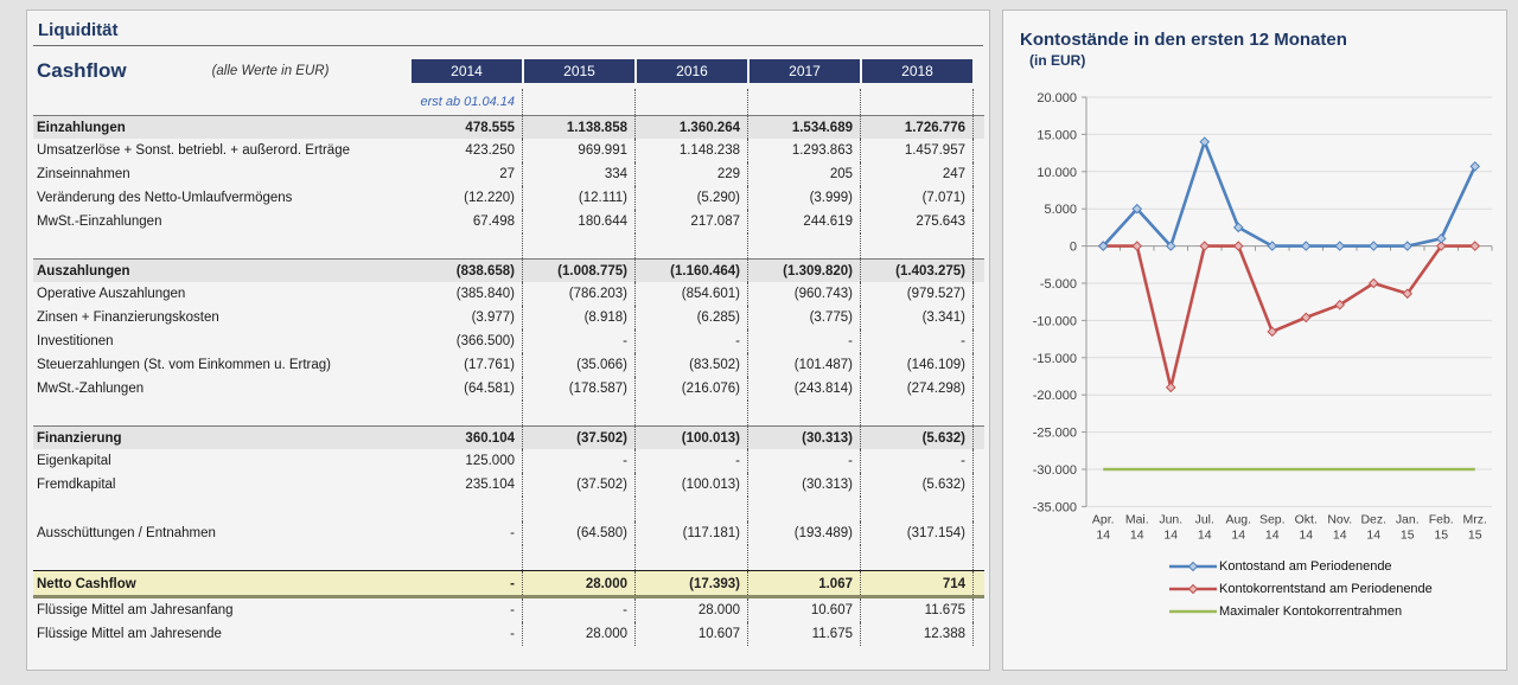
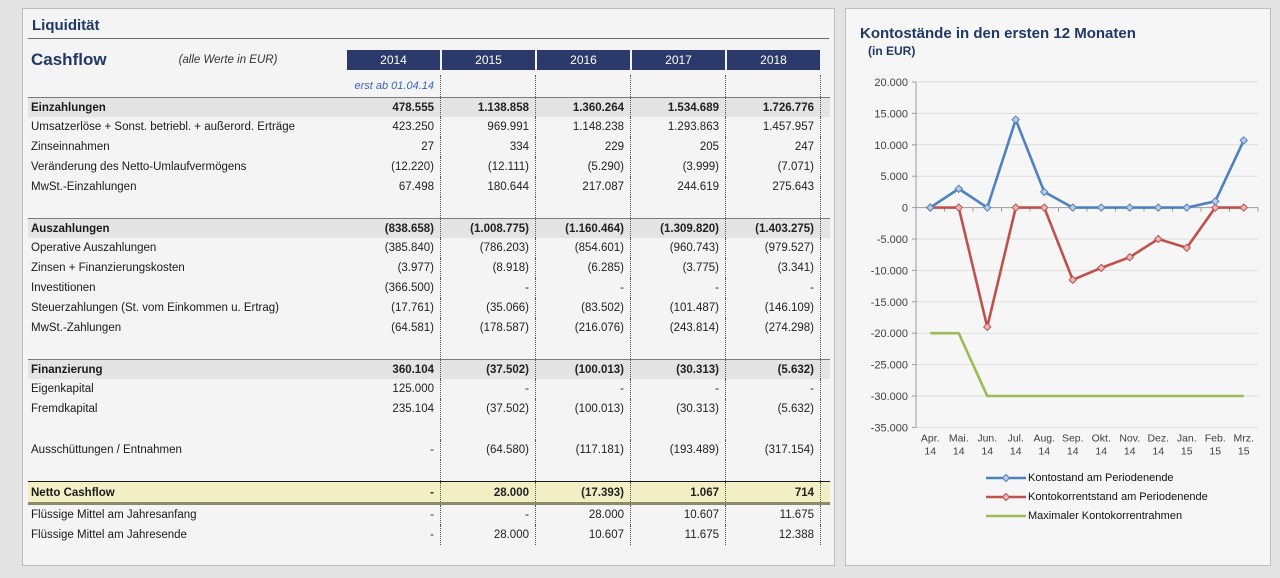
Maximaler Kontokorrentrahmen/Apr. 14: -30000 -> -20000
Kontostand am Periodenende/Mai. 14: 5000 -> 3000
Maximaler Kontokorrentrahmen/Mai. 14: -30000 -> -20000
